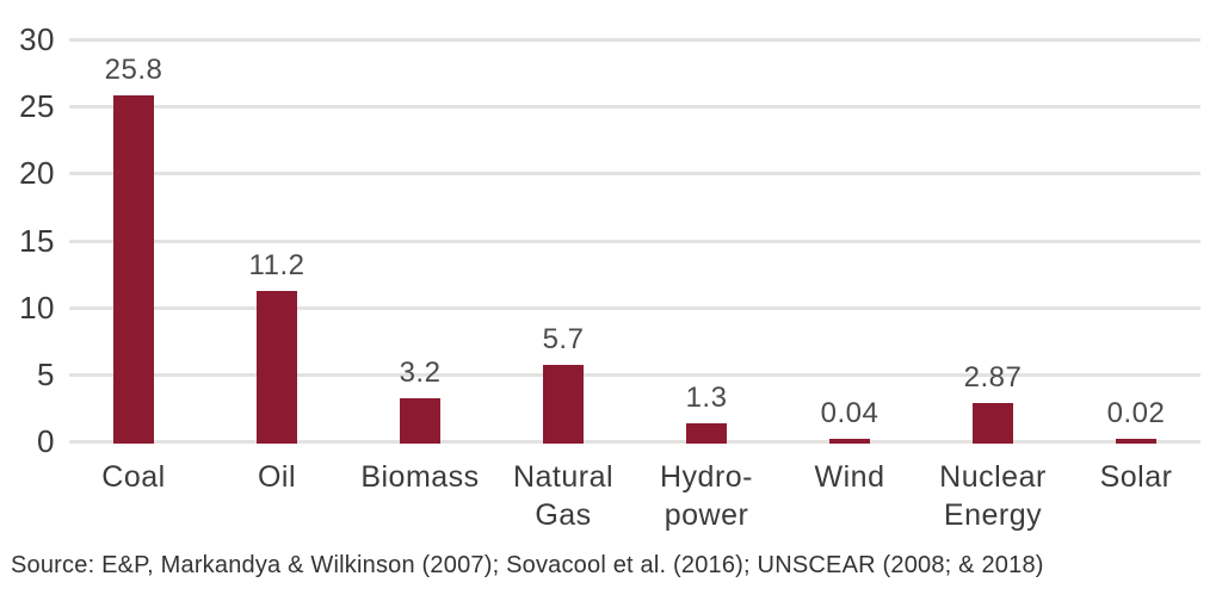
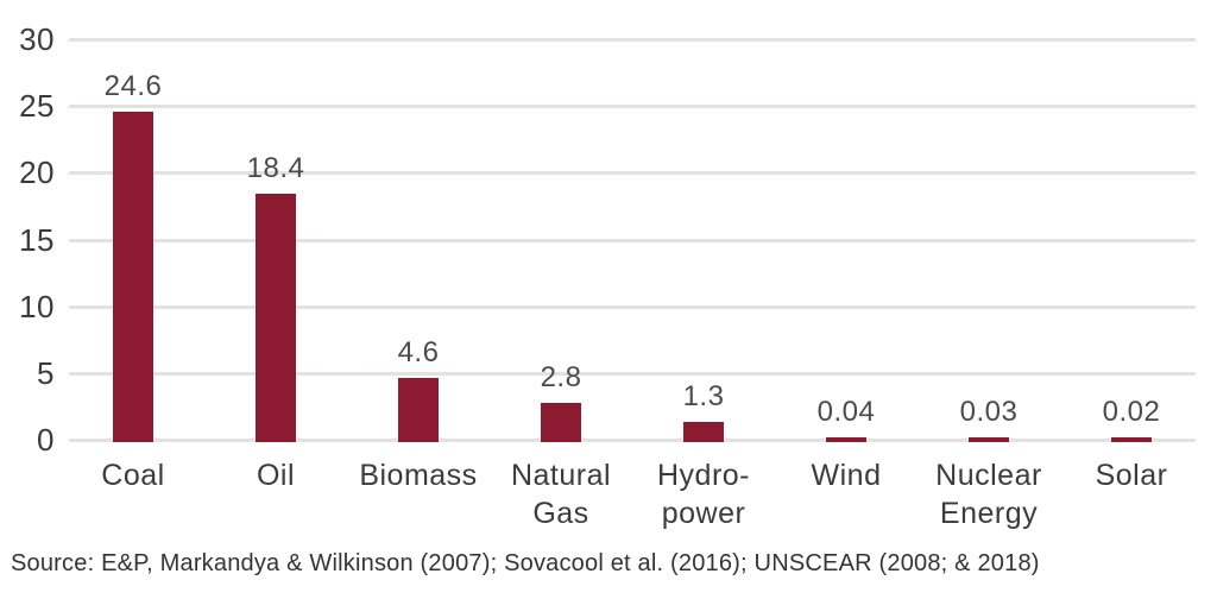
Coal: 25.8 -> 24.6
Oil: 11.2 -> 18.4
Biomass: 3.2 -> 4.6
Natural Gas: 5.7 -> 2.8
Nuclear Energy: 2.87 -> 0.03
